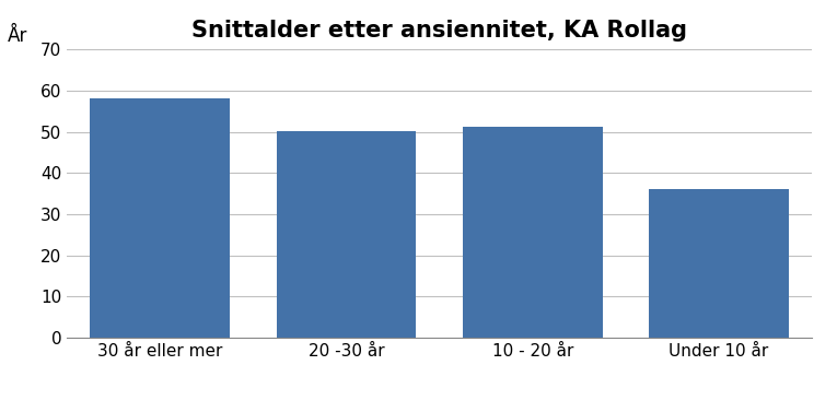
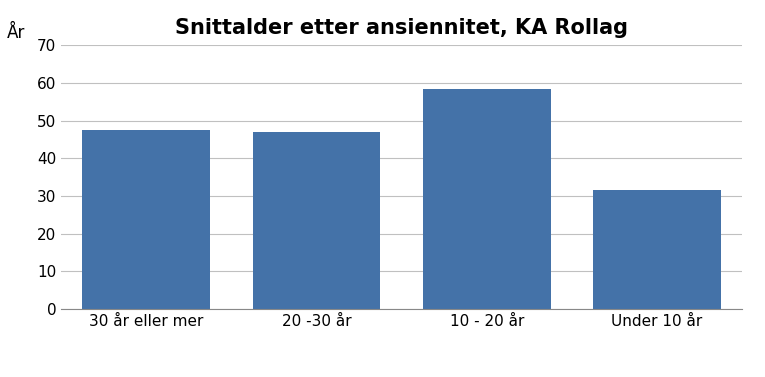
30 år eller mer: 58.0 -> 47.5
20 -30 år: 50.3 -> 47.0
10 - 20 år: 51.1 -> 58.5
Under 10 år: 36.2 -> 31.5
